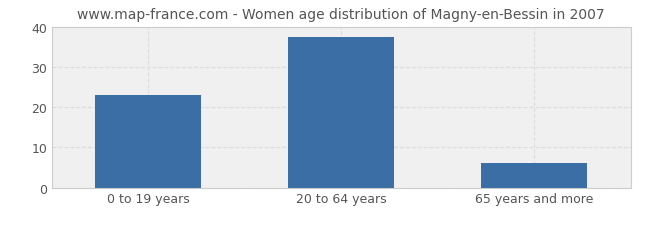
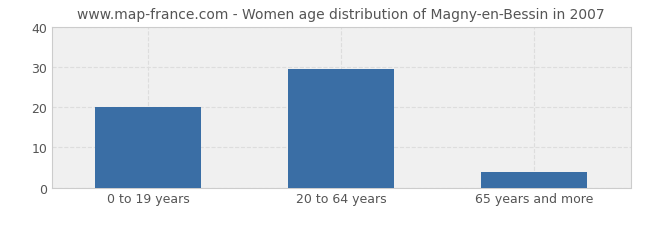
0 to 19 years: 23.0 -> 20.0
20 to 64 years: 37.5 -> 29.5
65 years and more: 6.0 -> 4.0
